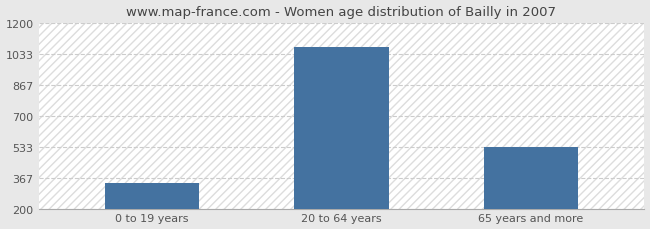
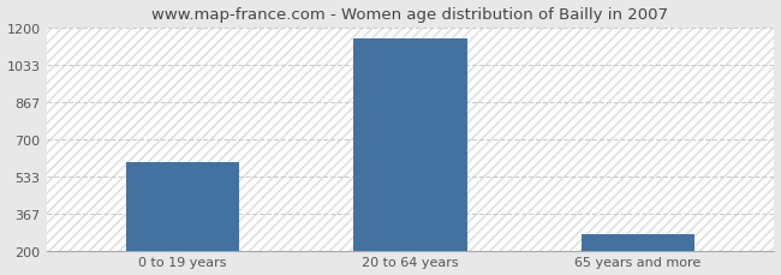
0 to 19 years: 340 -> 600
20 to 64 years: 1070 -> 1150
65 years and more: 530 -> 270
